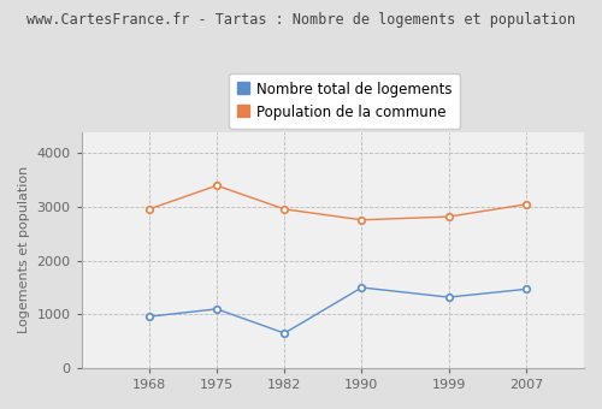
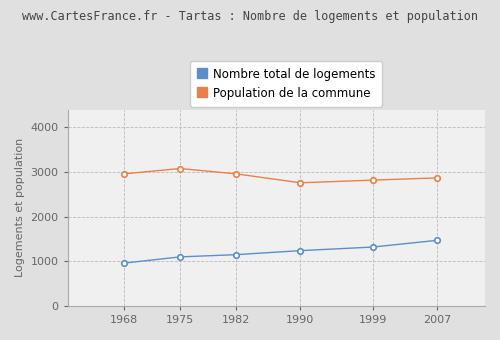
Population de la commune/1975: 3400 -> 3080
Nombre total de logements/1982: 650 -> 1150
Nombre total de logements/1990: 1500 -> 1240
Population de la commune/2007: 3050 -> 2870
